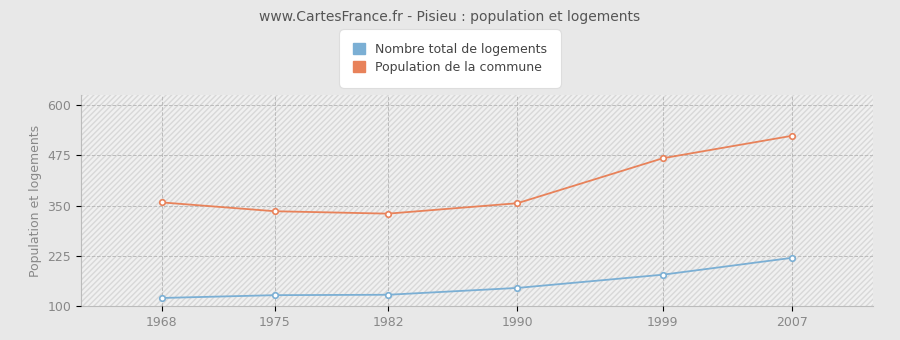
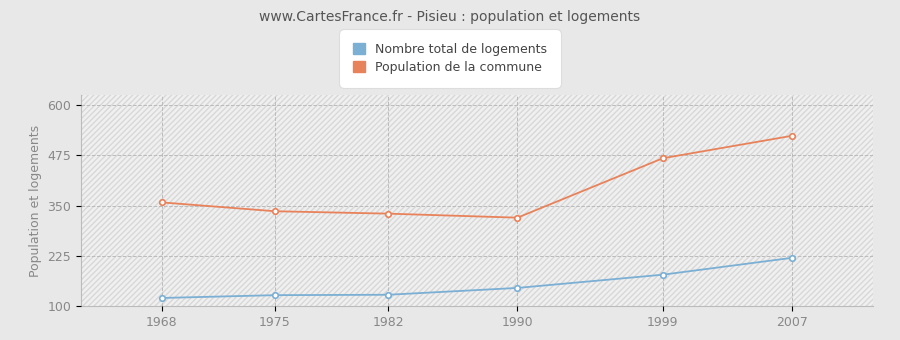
Population de la commune/1990: 356 -> 320
